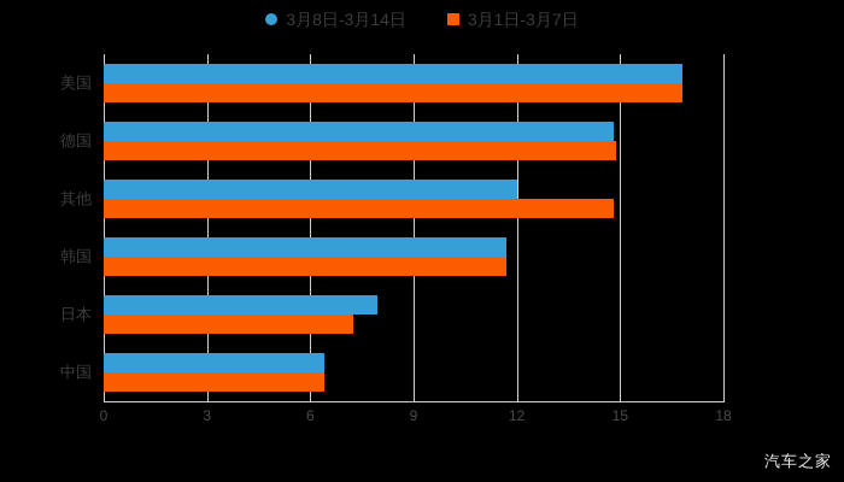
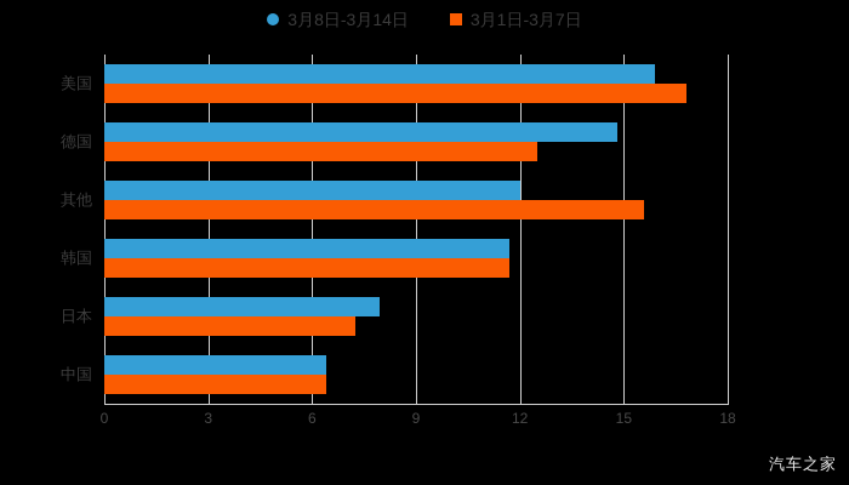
3月8日-3月14日/美国: 16.8 -> 15.9
3月1日-3月7日/德国: 14.9 -> 12.5
3月1日-3月7日/其他: 14.8 -> 15.6
